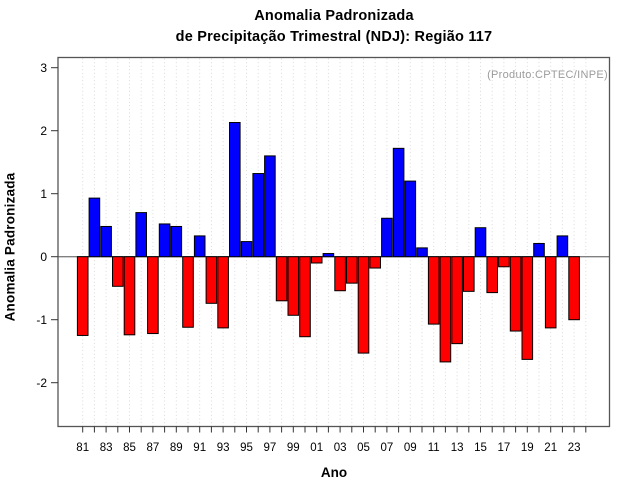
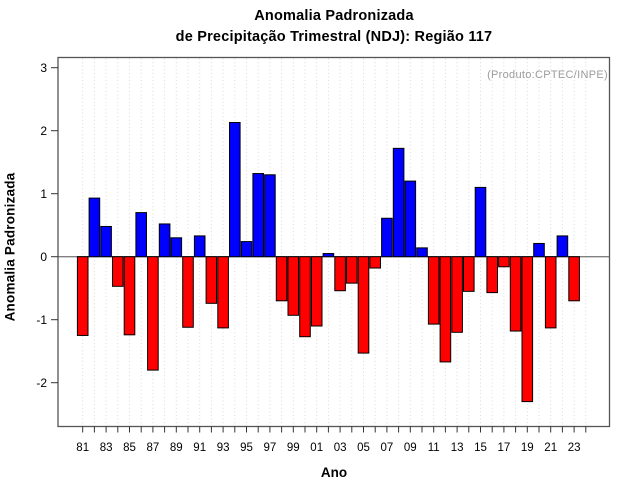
87: -1.2 -> -1.8
89: 0.5 -> 0.3
97: 1.6 -> 1.3
01: -0.1 -> -1.1
13: -1.4 -> -1.2
15: 0.5 -> 1.1
19: -1.6 -> -2.3
23: -1.0 -> -0.7
